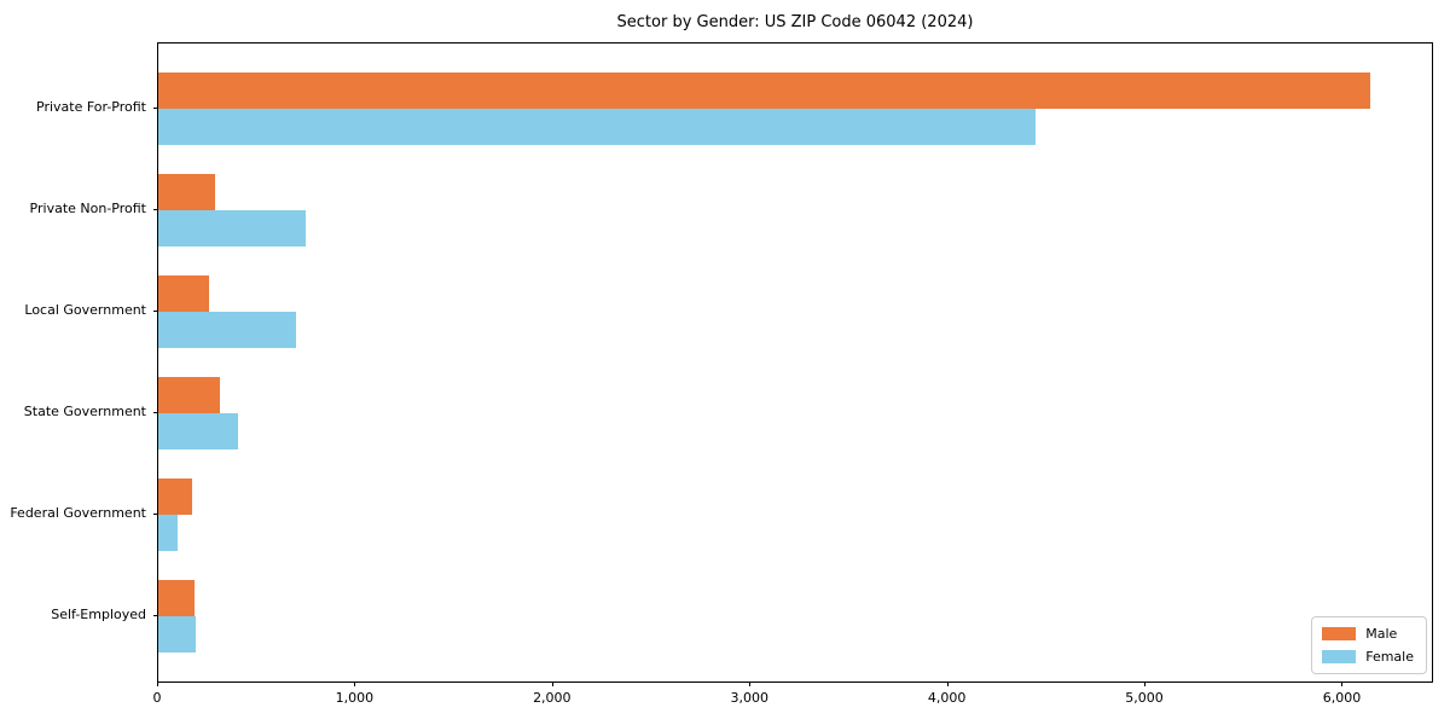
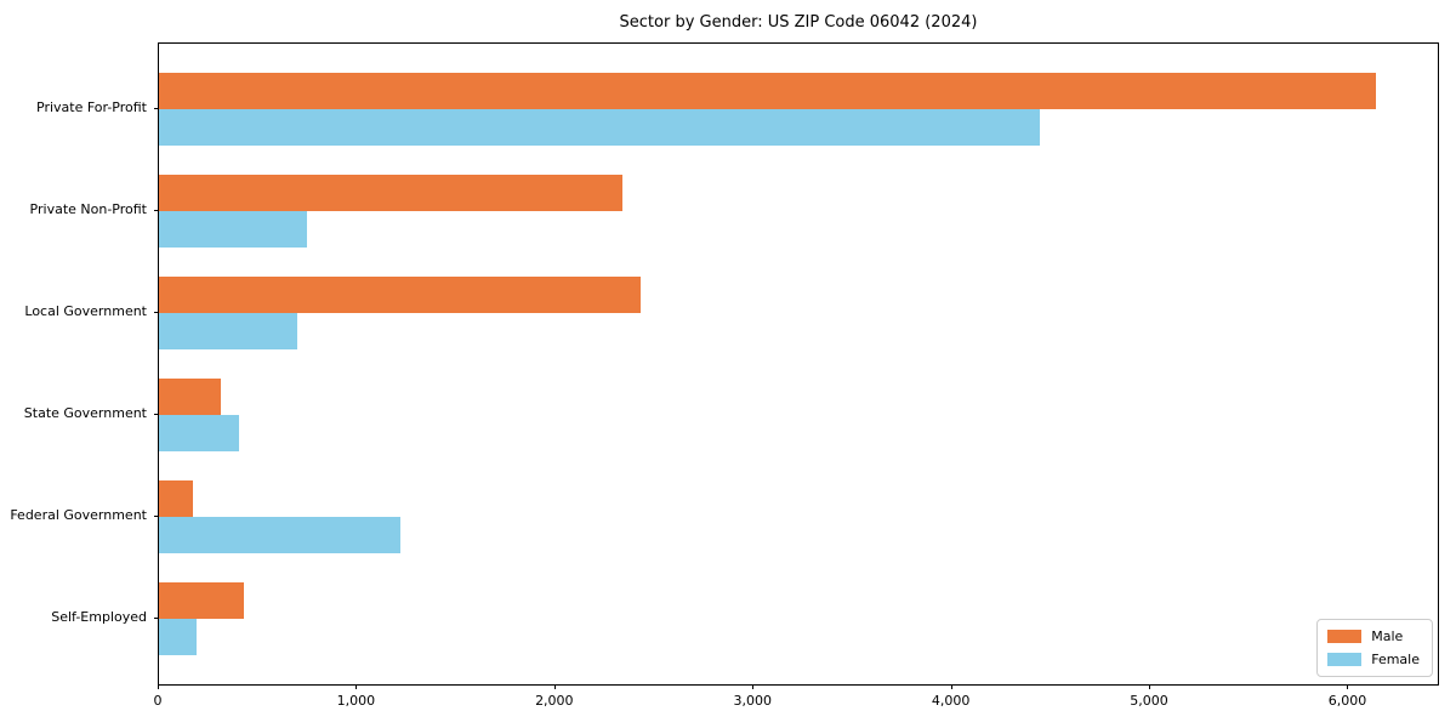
Male/Private Non-Profit: 280 -> 2340
Male/Local Government: 260 -> 2430
Female/Federal Government: 100 -> 1220
Male/Self-Employed: 180 -> 430
